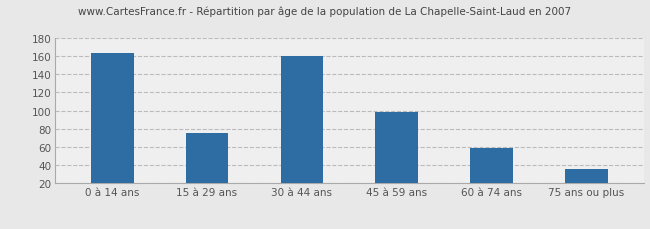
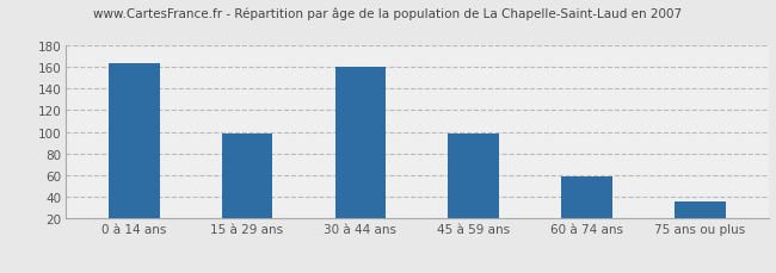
15 à 29 ans: 75 -> 98
